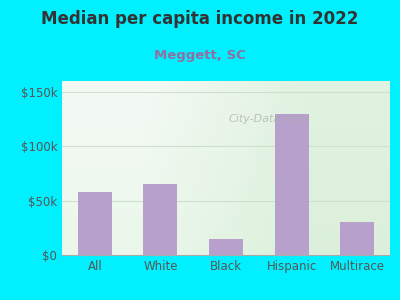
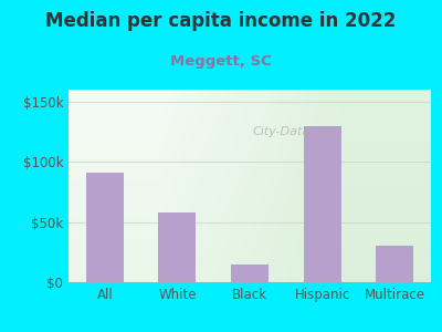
All: $58k -> $91k
White: $65k -> $58k
